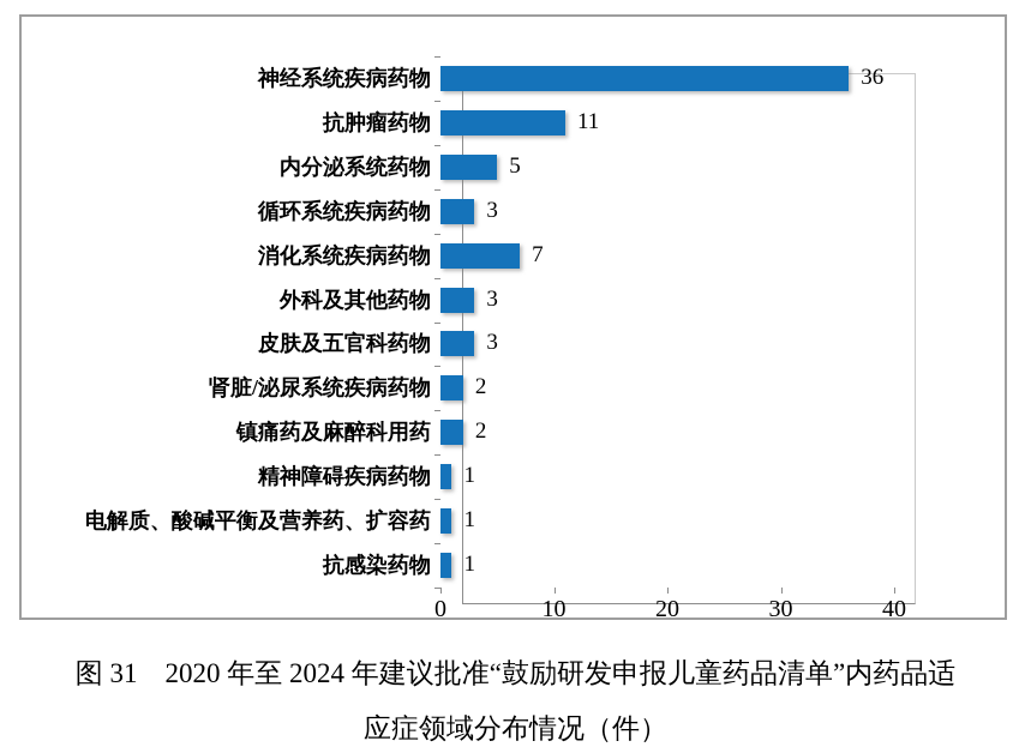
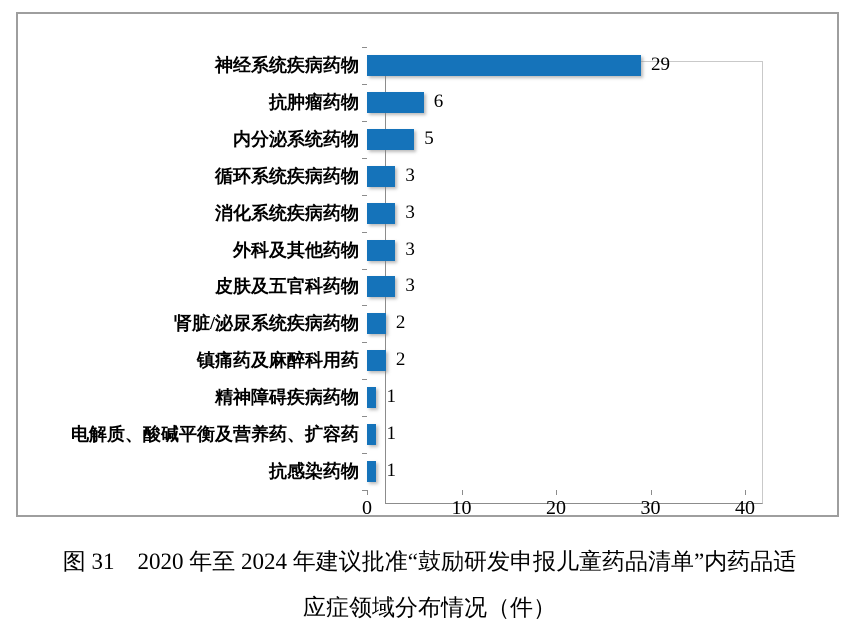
神经系统疾病药物: 36 -> 29
抗肿瘤药物: 11 -> 6
消化系统疾病药物: 7 -> 3
